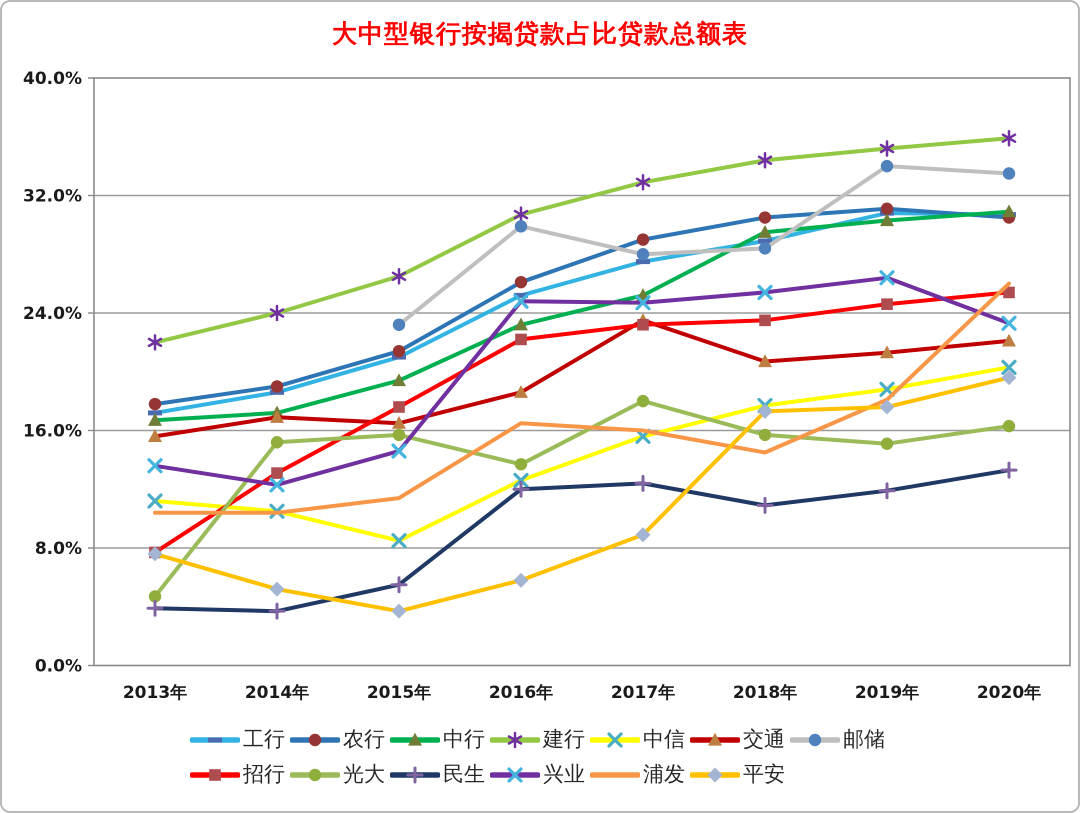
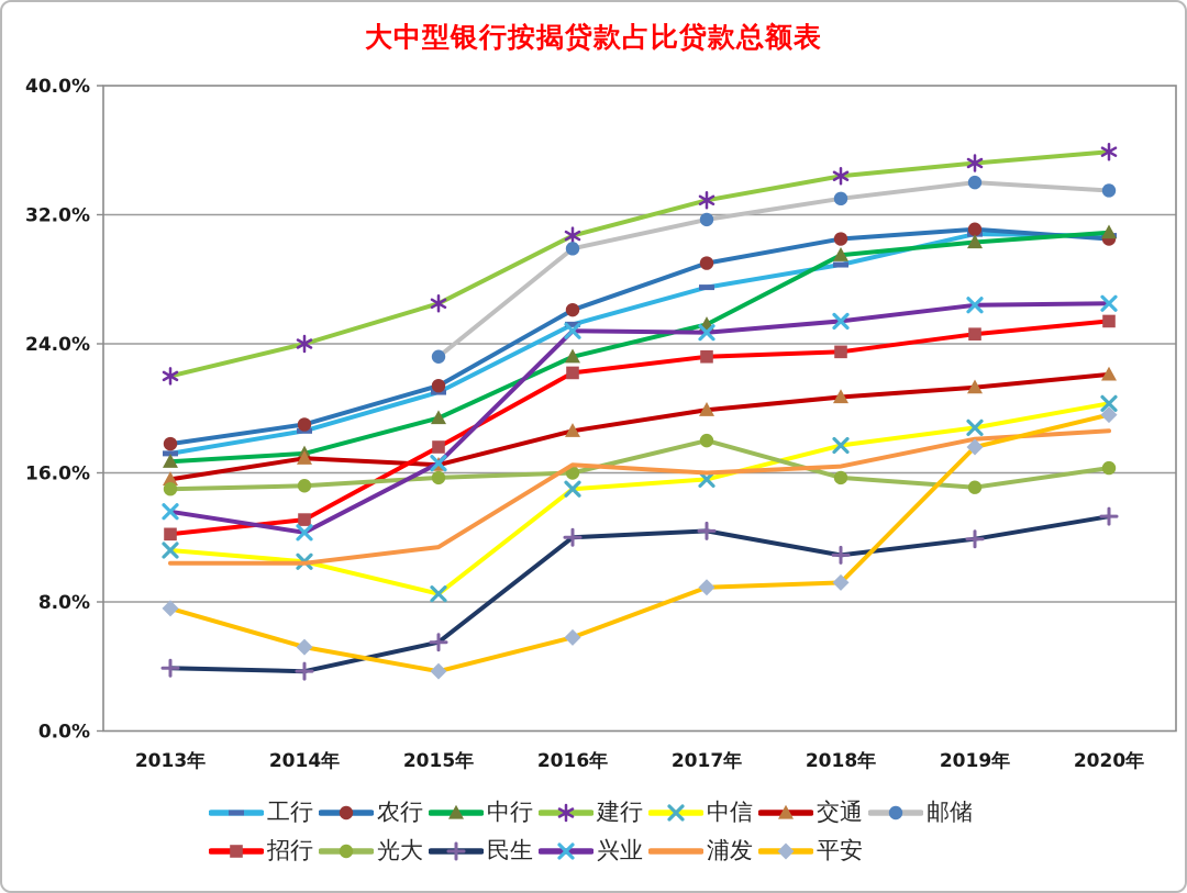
招行/2013年: 7.7% -> 12.2%
光大/2013年: 4.7% -> 15.0%
兴业/2015年: 14.6% -> 16.6%
中信/2016年: 12.6% -> 15.0%
光大/2016年: 13.7% -> 16.0%
交通/2017年: 23.5% -> 19.9%
邮储/2017年: 28.0% -> 31.7%
邮储/2018年: 28.4% -> 33.0%
浦发/2018年: 14.5% -> 16.4%
平安/2018年: 17.3% -> 9.2%
兴业/2020年: 23.3% -> 26.5%
浦发/2020年: 26.0% -> 18.6%
